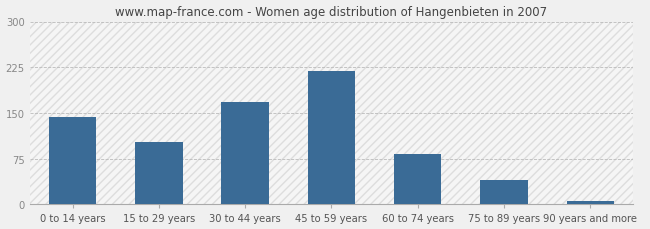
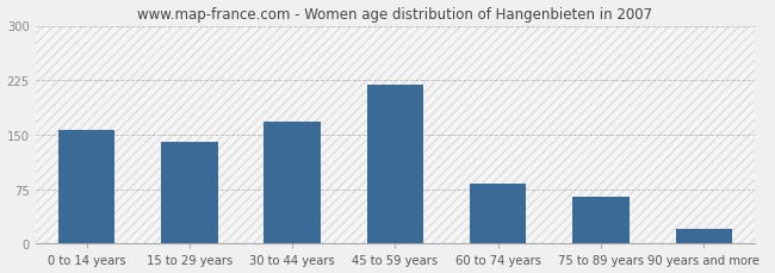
0 to 14 years: 144 -> 156
15 to 29 years: 103 -> 140
75 to 89 years: 40 -> 64
90 years and more: 5 -> 20
